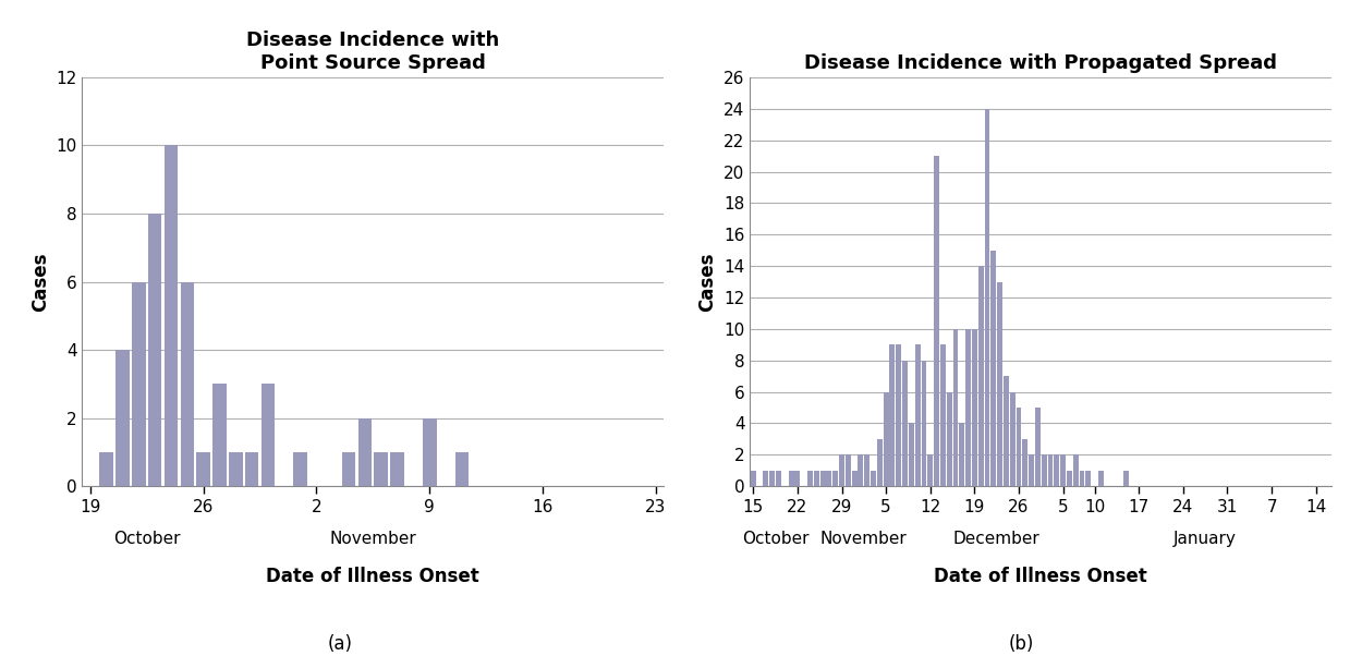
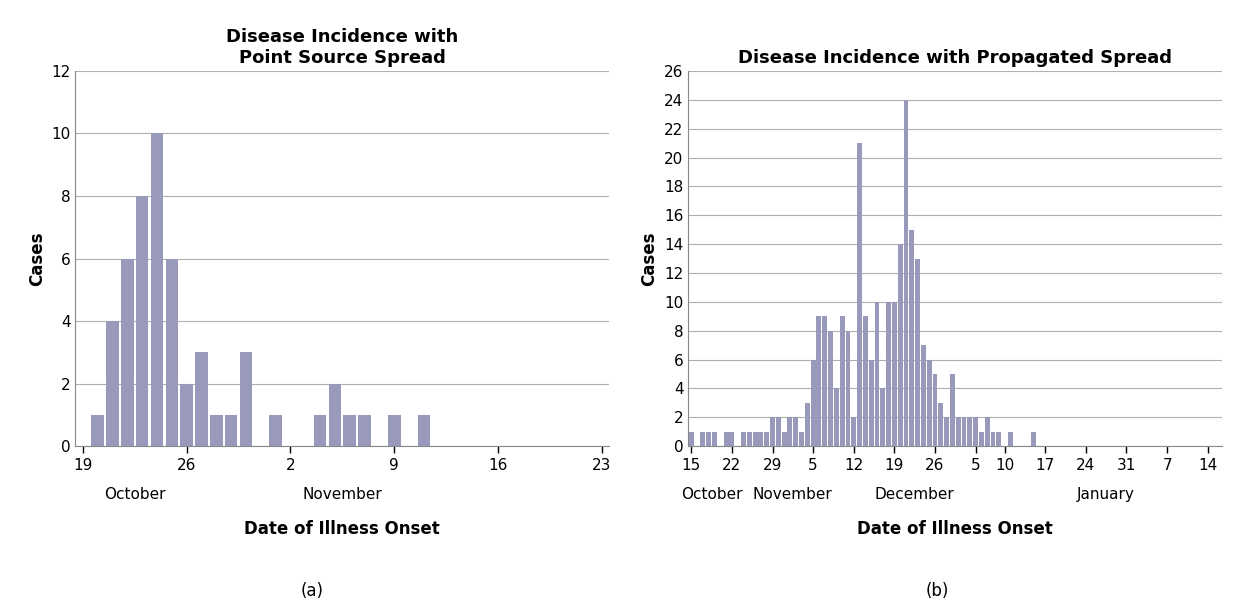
Disease Incidence with Point Source Spread/26: 1 -> 2
Disease Incidence with Point Source Spread/9: 2 -> 1
